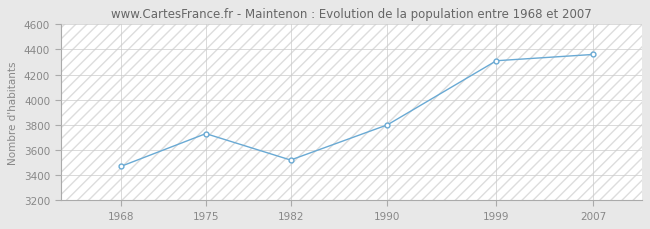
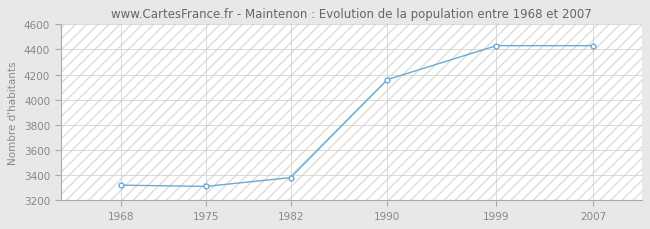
1968: 3470 -> 3320
1975: 3730 -> 3310
1982: 3520 -> 3380
1990: 3800 -> 4160
1999: 4310 -> 4430
2007: 4360 -> 4430
